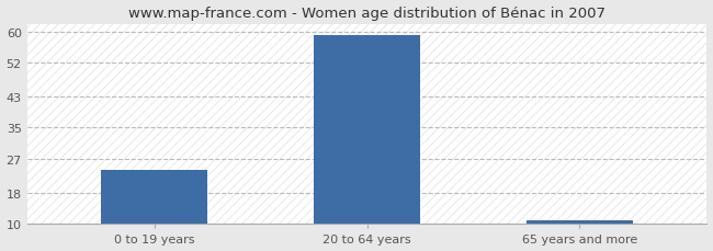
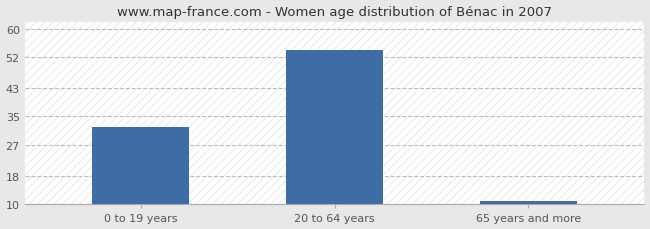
0 to 19 years: 24 -> 32
20 to 64 years: 59 -> 54
